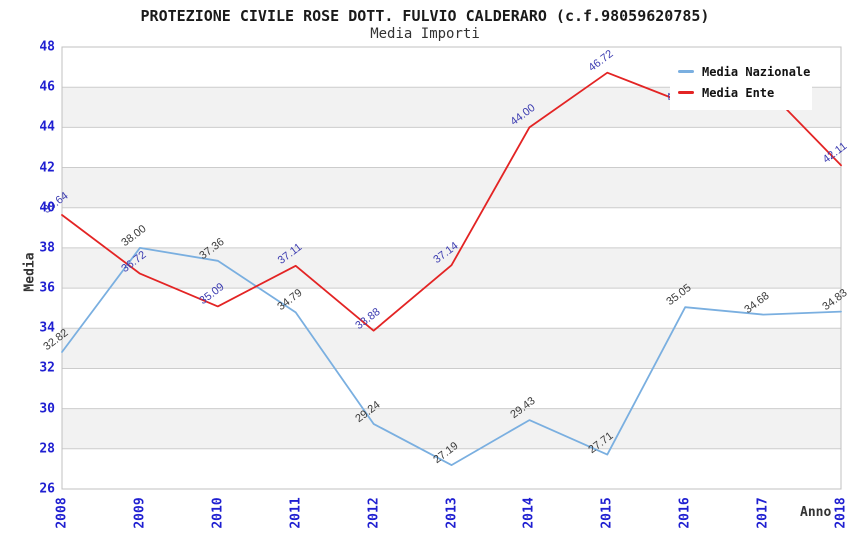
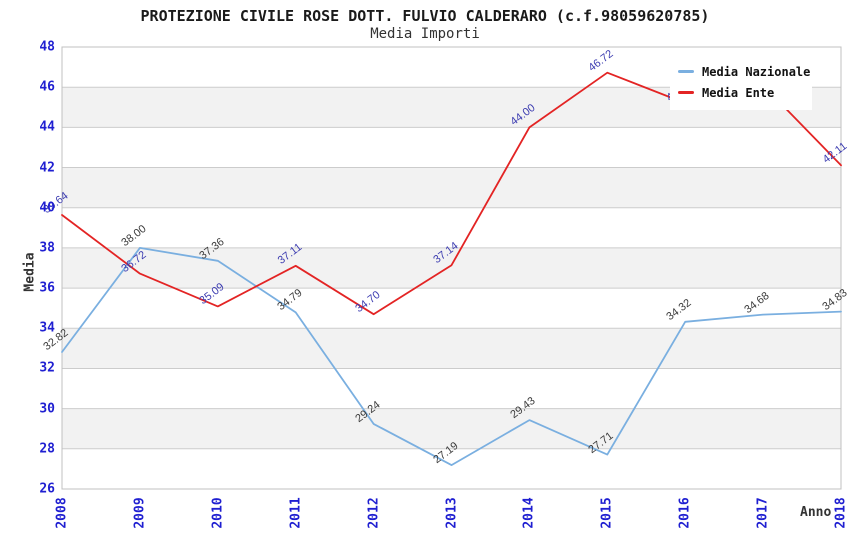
Media Ente/2012: 33.88 -> 34.70
Media Nazionale/2016: 35.05 -> 34.32
